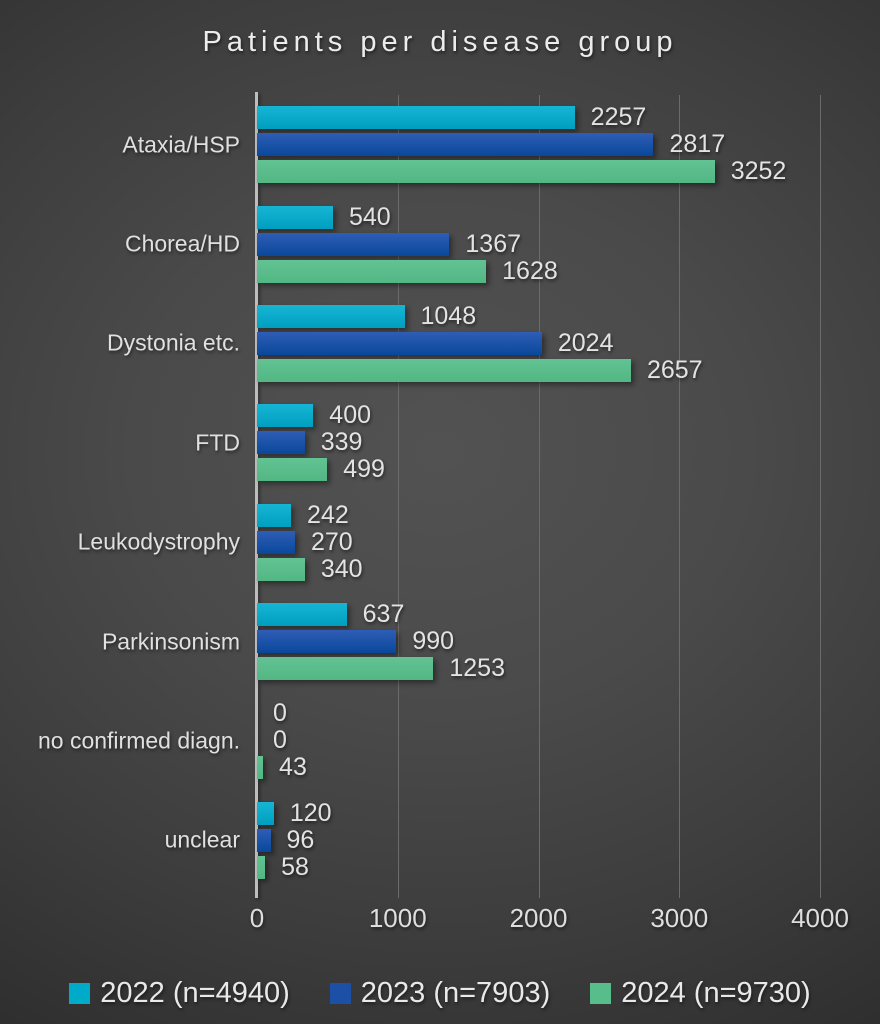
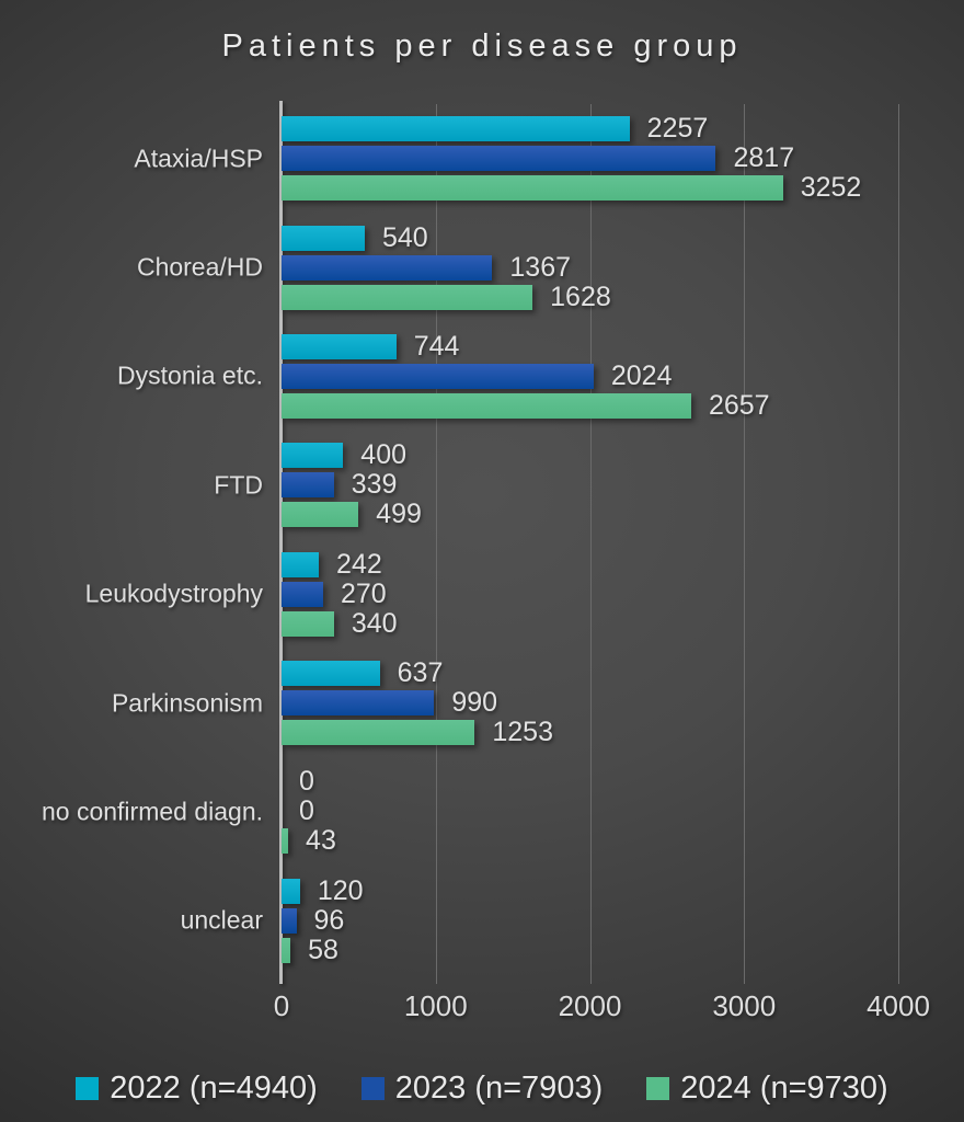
2022 (n=4940)/Dystonia etc.: 1048 -> 744
